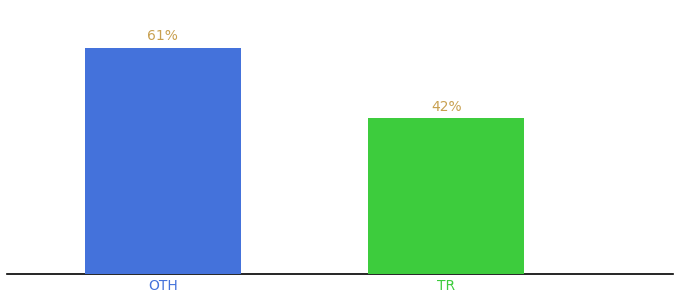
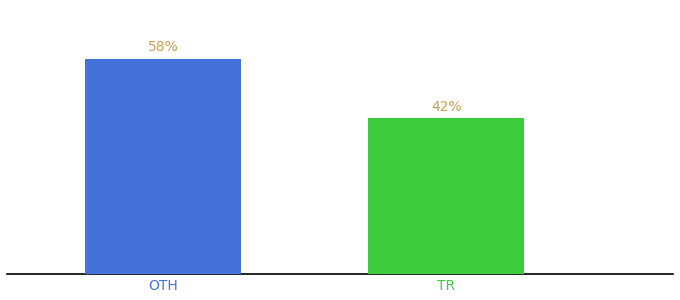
OTH: 61% -> 58%
